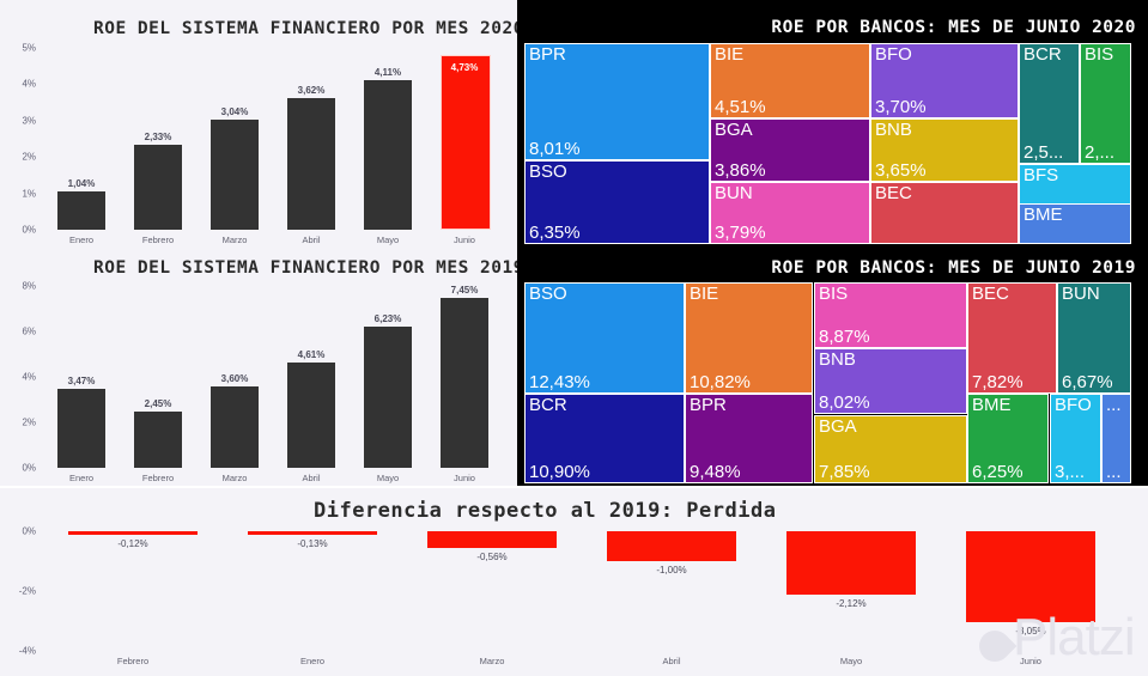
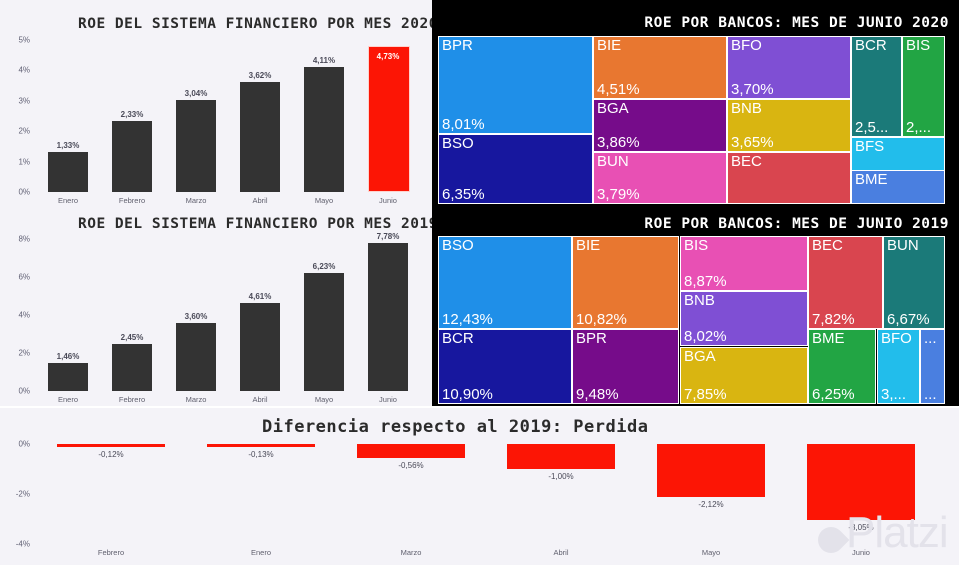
ROE DEL SISTEMA FINANCIERO POR MES 2020/Enero: 1,04% -> 1,33%
ROE DEL SISTEMA FINANCIERO POR MES 2019/Enero: 3,47% -> 1,46%
ROE DEL SISTEMA FINANCIERO POR MES 2019/Junio: 7,45% -> 7,78%
